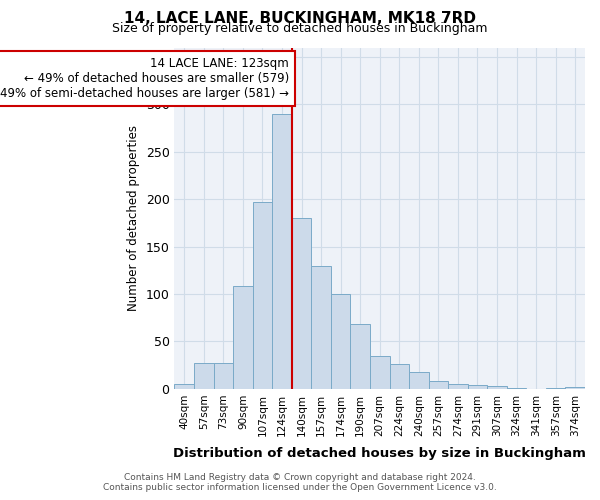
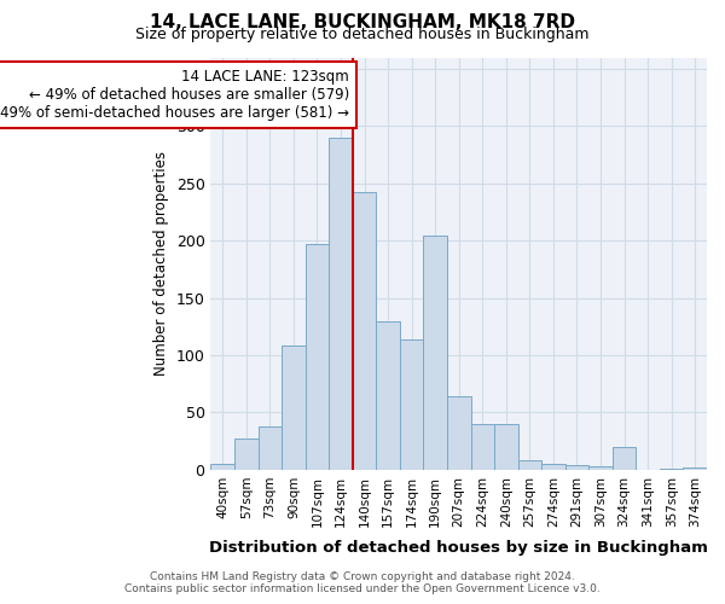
73sqm: 27 -> 38
140sqm: 180 -> 242
174sqm: 100 -> 114
190sqm: 68 -> 204
207sqm: 35 -> 64
224sqm: 26 -> 40
240sqm: 18 -> 40
324sqm: 1 -> 20
